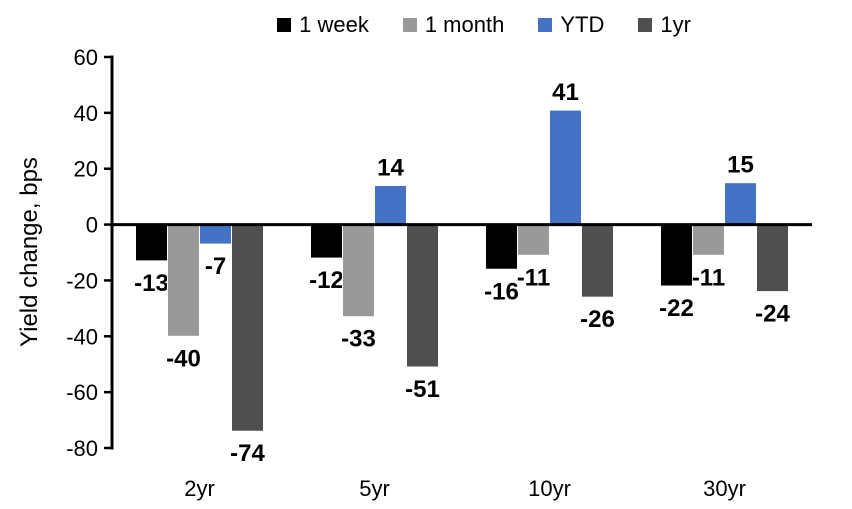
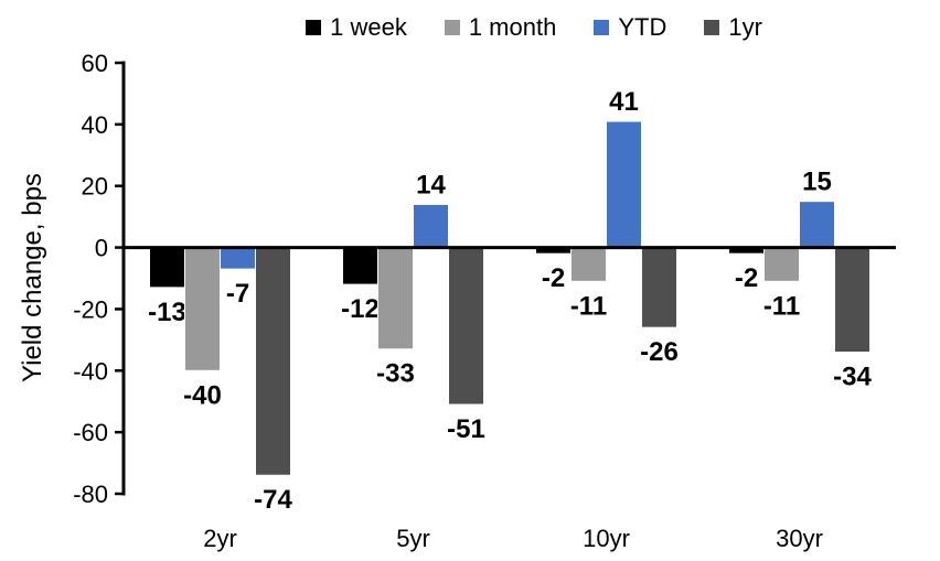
1 week/10yr: -16 -> -2
1 week/30yr: -22 -> -2
1yr/30yr: -24 -> -34
